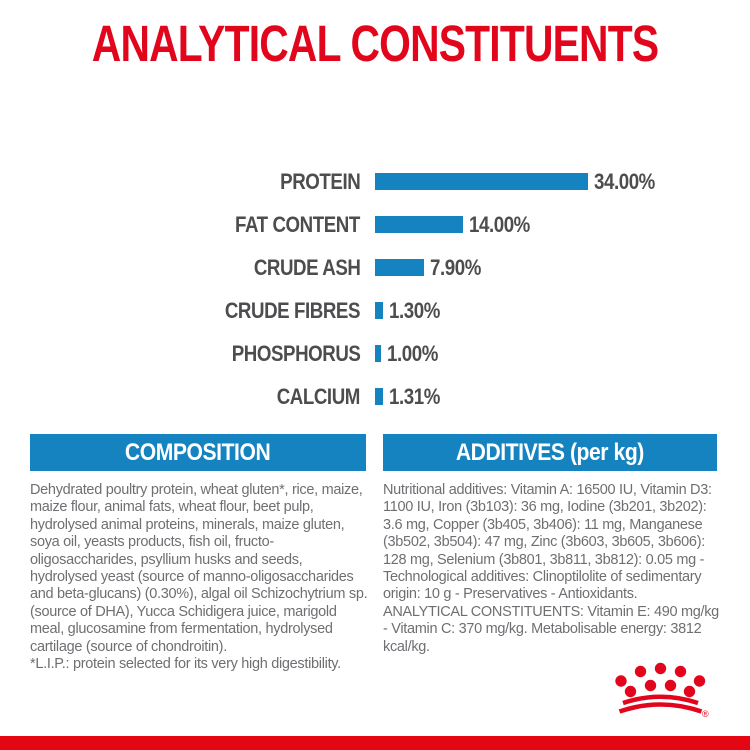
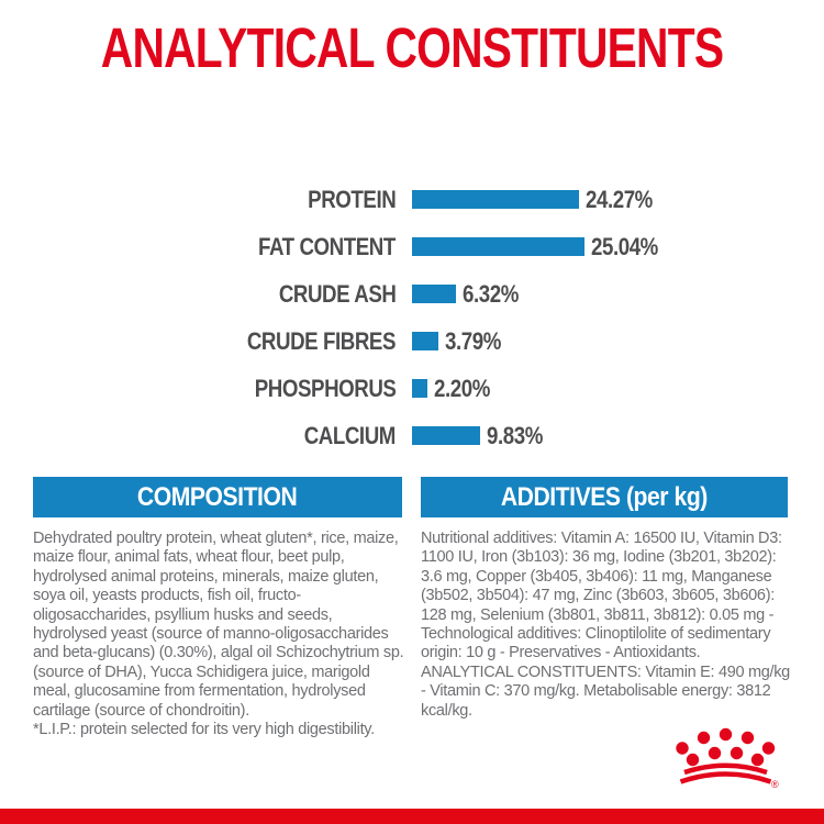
PROTEIN: 34.00% -> 24.27%
FAT CONTENT: 14.00% -> 25.04%
CRUDE ASH: 7.90% -> 6.32%
CRUDE FIBRES: 1.30% -> 3.79%
PHOSPHORUS: 1.00% -> 2.20%
CALCIUM: 1.31% -> 9.83%
